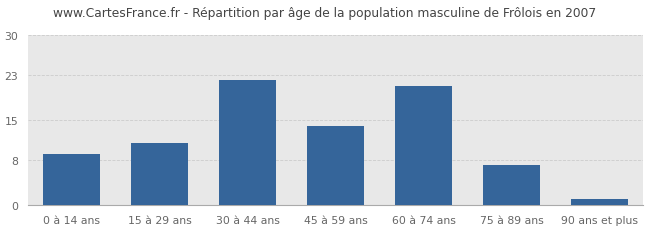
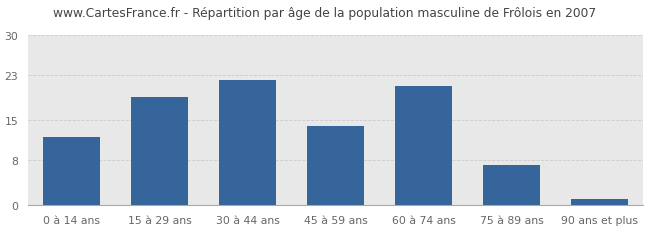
0 à 14 ans: 9 -> 12
15 à 29 ans: 11 -> 19
